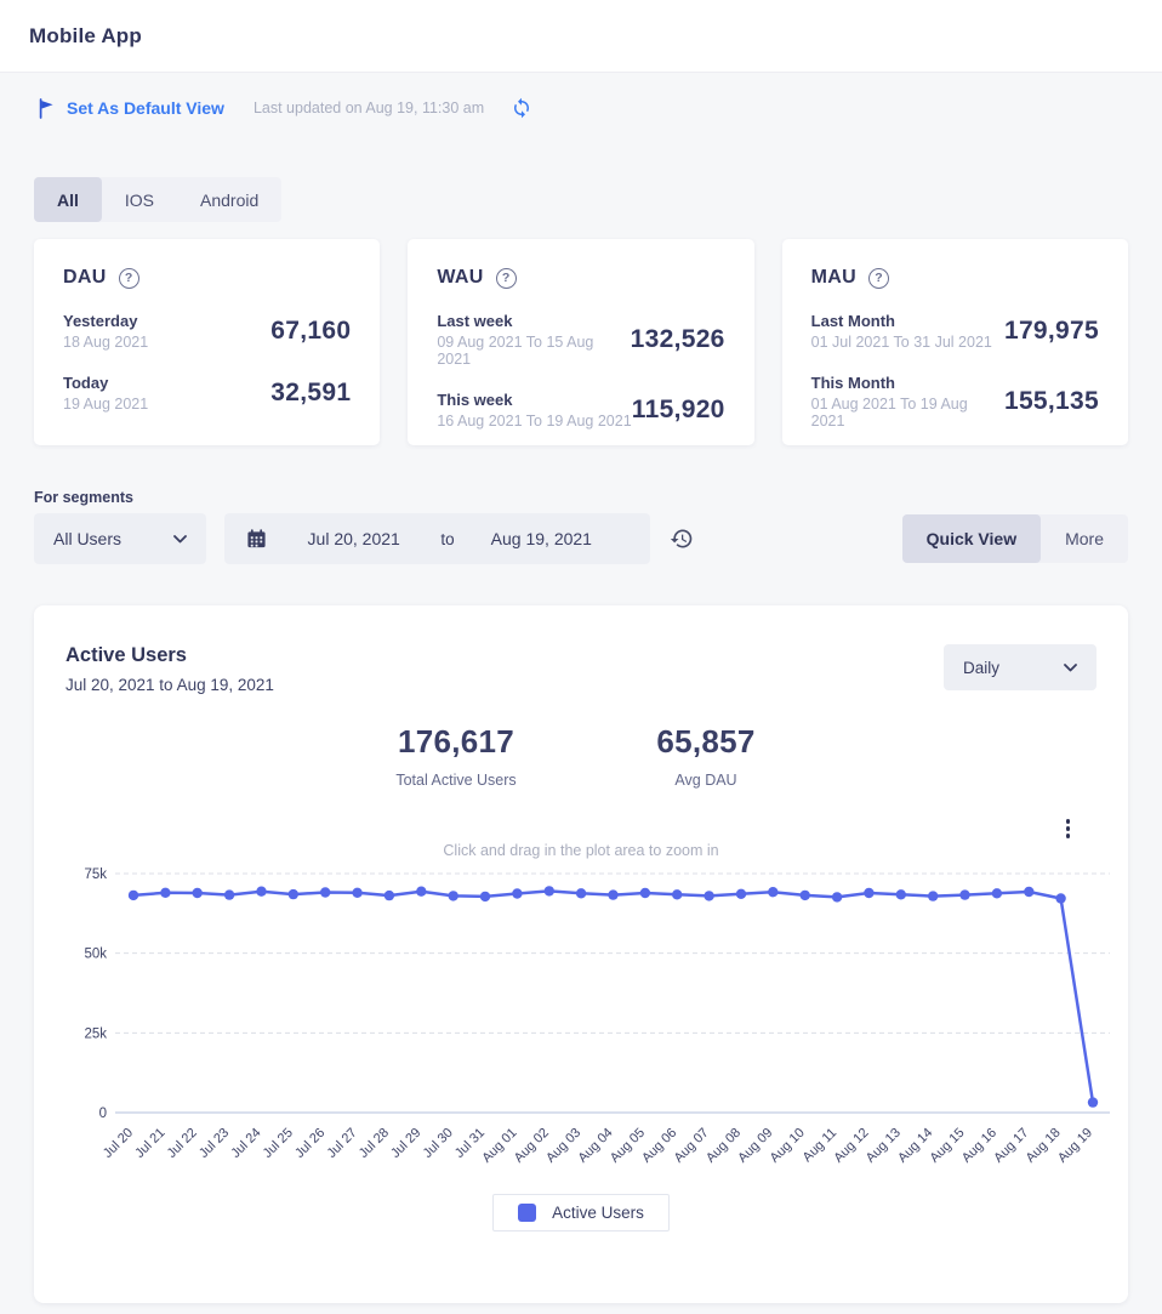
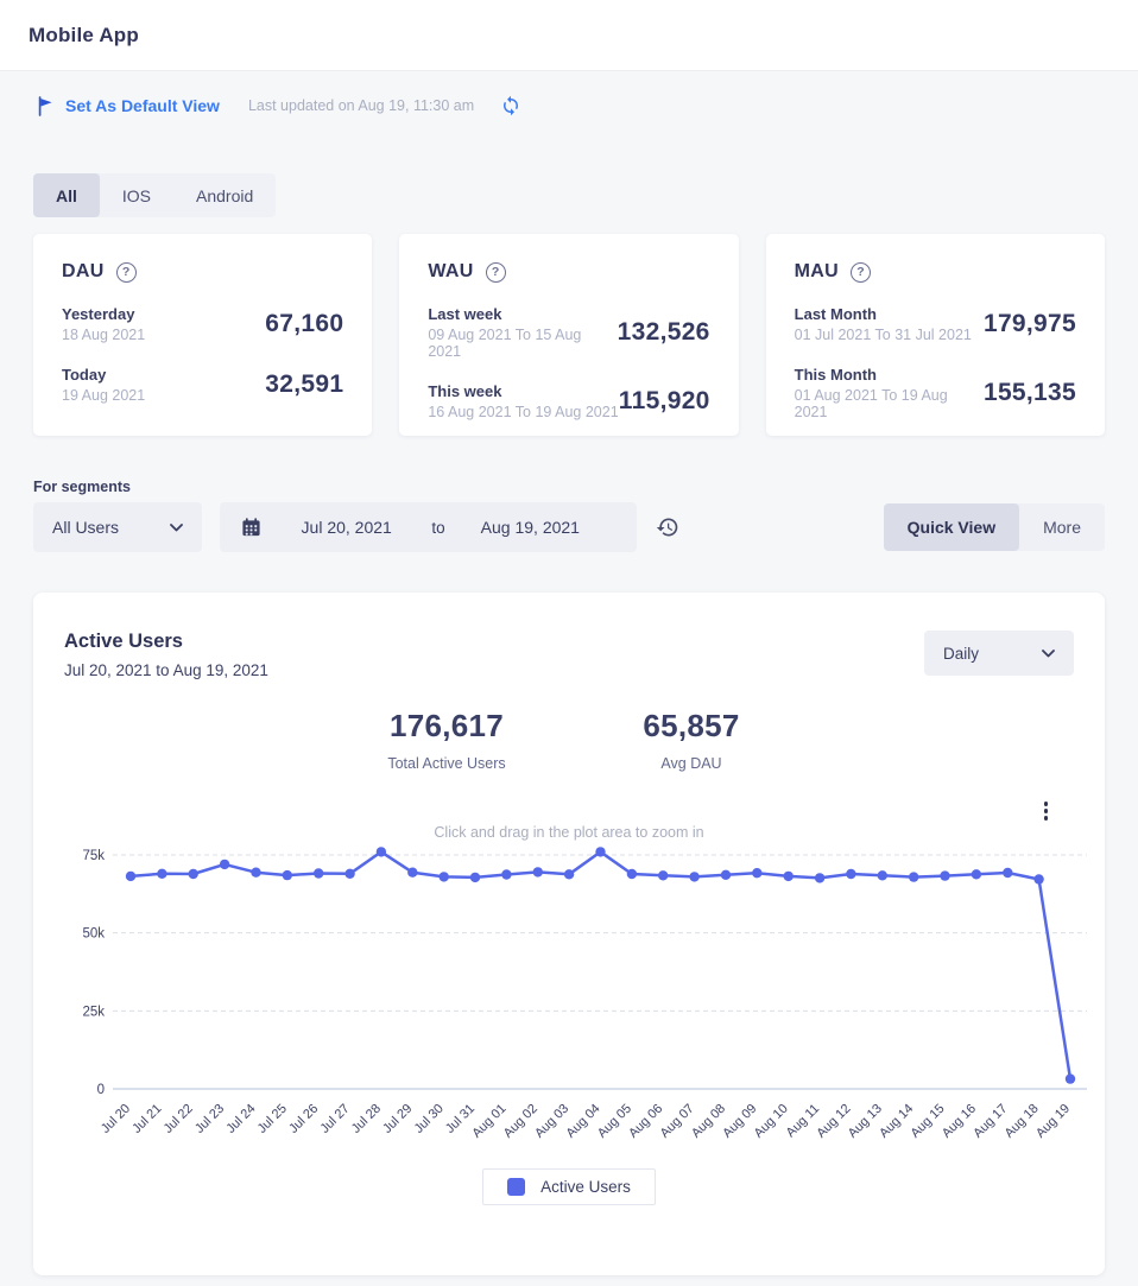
Jul 23: 68k -> 72k
Jul 28: 68k -> 76k
Aug 04: 68k -> 76k
